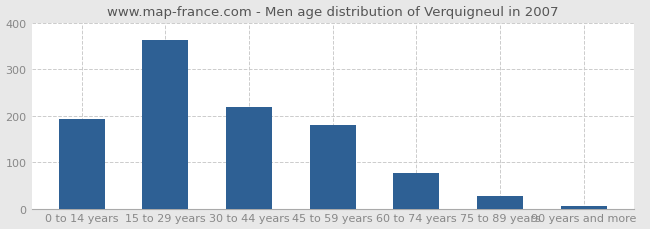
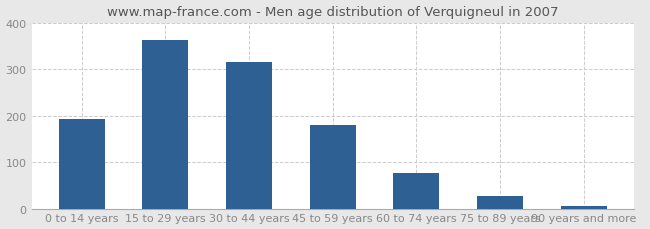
30 to 44 years: 218 -> 315
